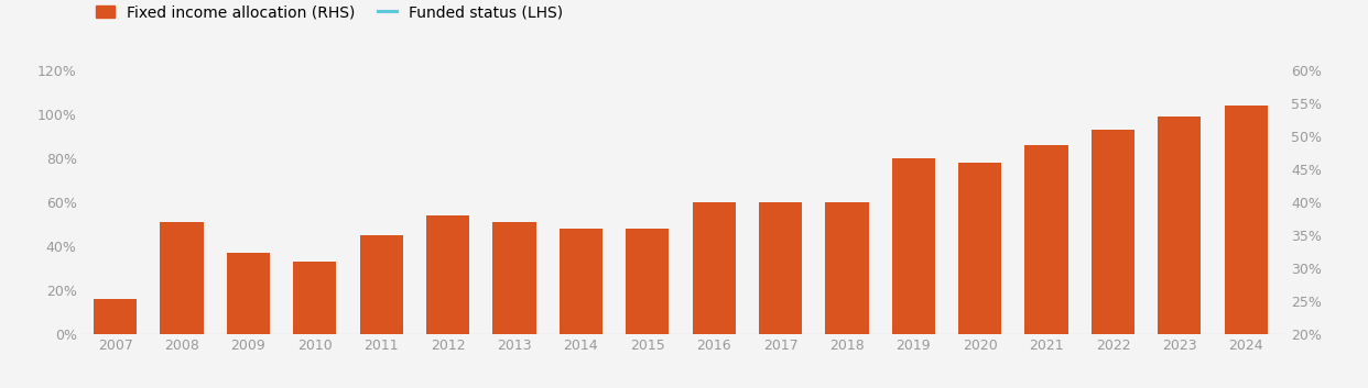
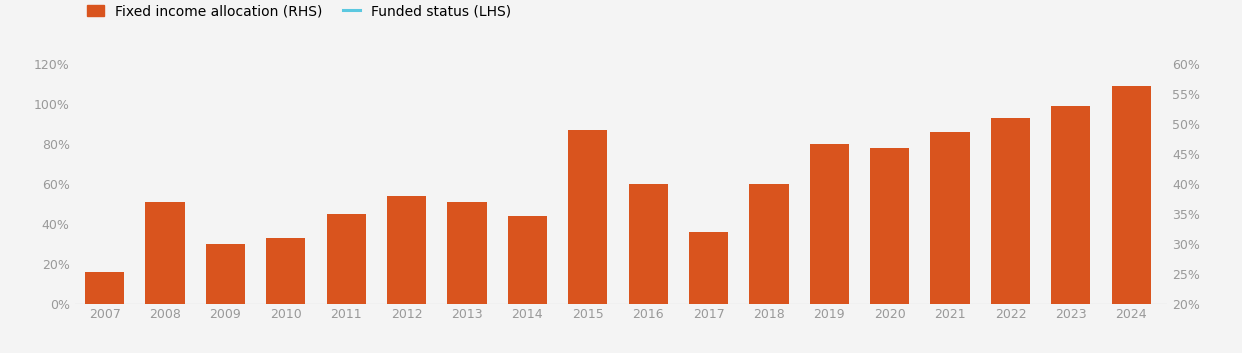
Fixed income allocation (RHS)/2009: 37% -> 30%
Fixed income allocation (RHS)/2014: 48% -> 44%
Fixed income allocation (RHS)/2015: 48% -> 87%
Fixed income allocation (RHS)/2017: 60% -> 36%
Fixed income allocation (RHS)/2024: 104% -> 109%
